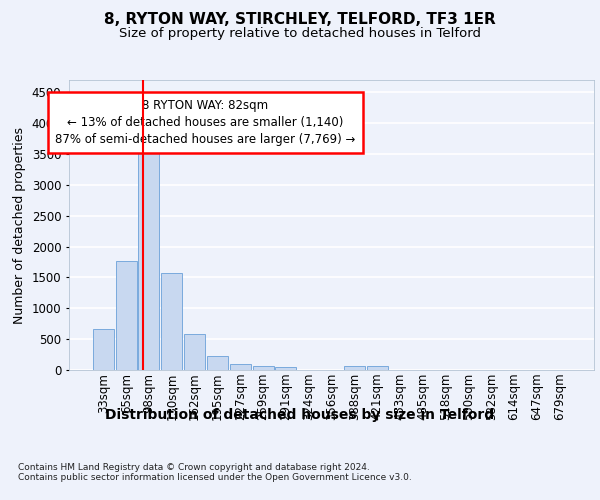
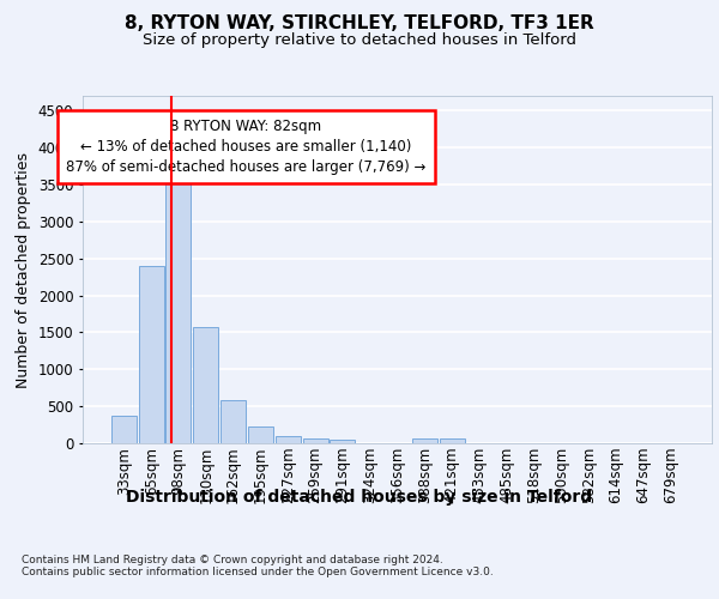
33sqm: 660 -> 370
65sqm: 1760 -> 2400
